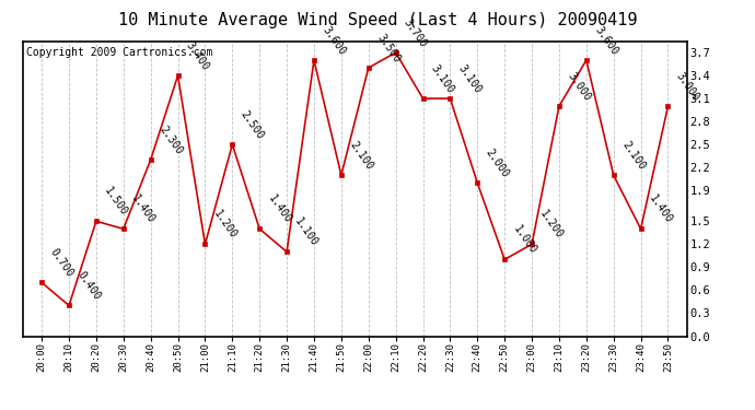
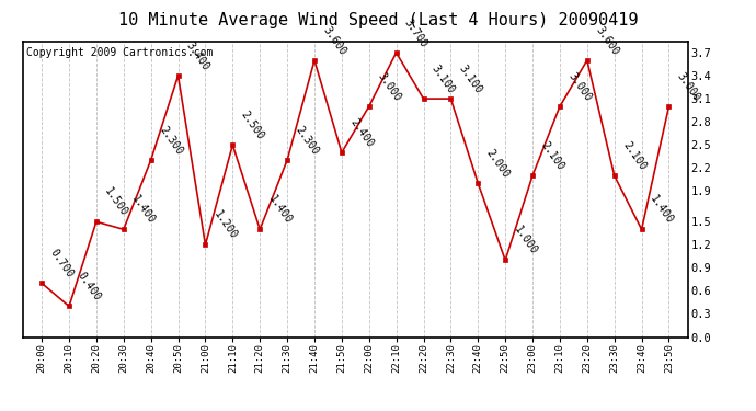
21:30: 1.100 -> 2.300
21:50: 2.100 -> 2.400
22:00: 3.500 -> 3.000
23:00: 1.200 -> 2.100
